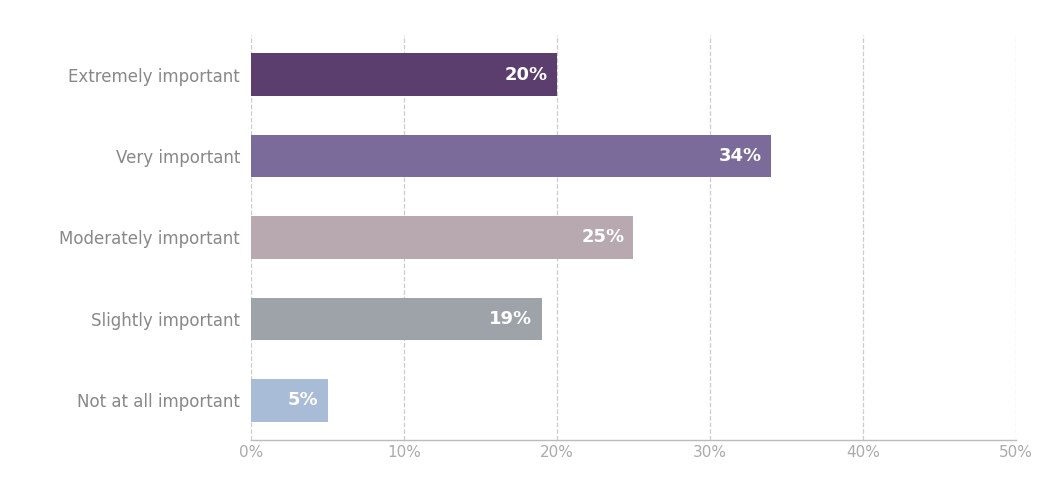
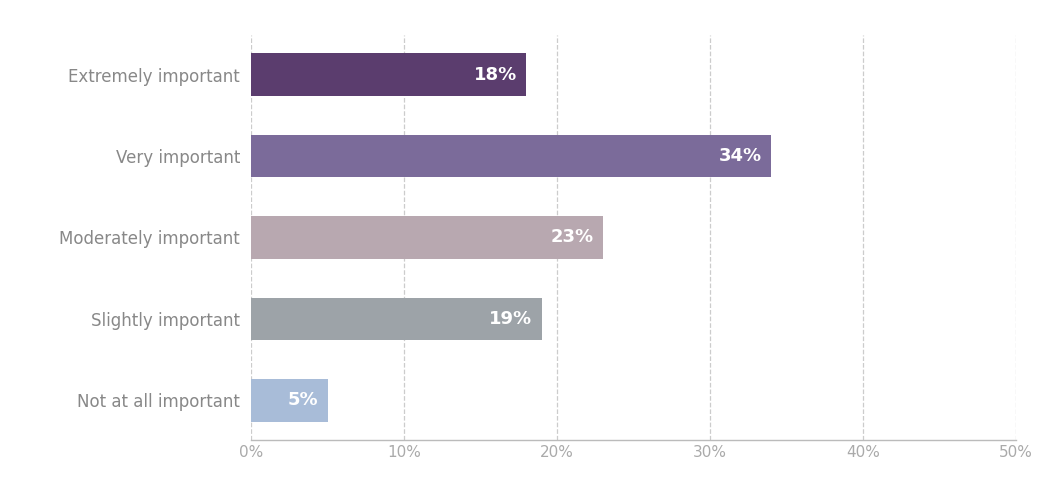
Extremely important: 20% -> 18%
Moderately important: 25% -> 23%
